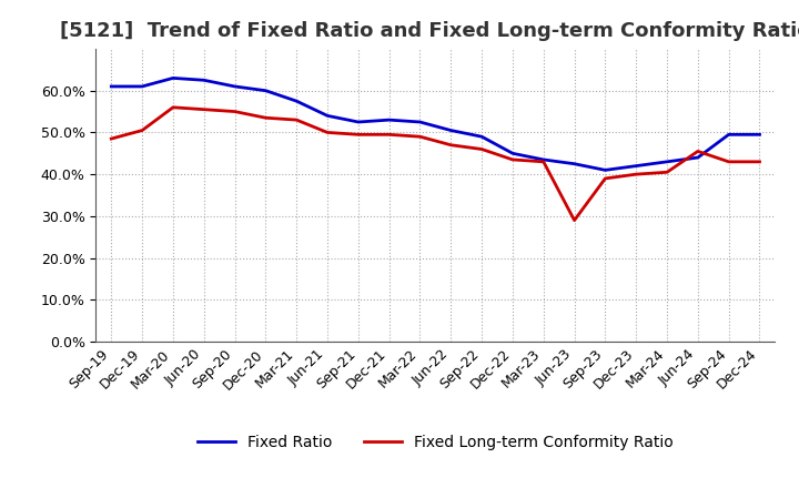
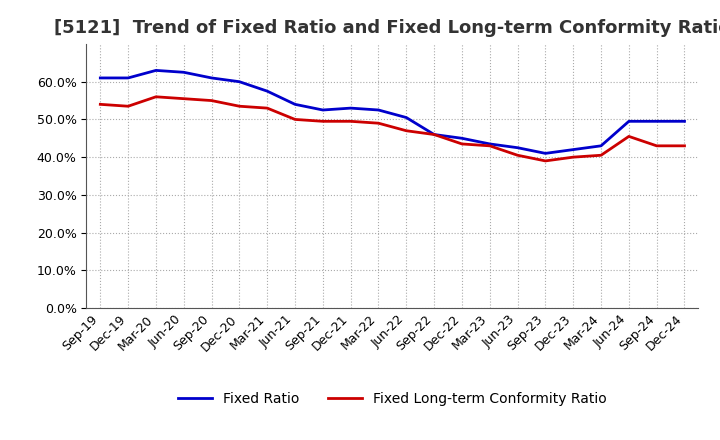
Fixed Long-term Conformity Ratio/Sep-19: 48.5% -> 54.0%
Fixed Long-term Conformity Ratio/Dec-19: 50.5% -> 53.5%
Fixed Ratio/Sep-22: 49.0% -> 46.0%
Fixed Long-term Conformity Ratio/Jun-23: 29.0% -> 40.5%
Fixed Ratio/Jun-24: 44.0% -> 49.5%
